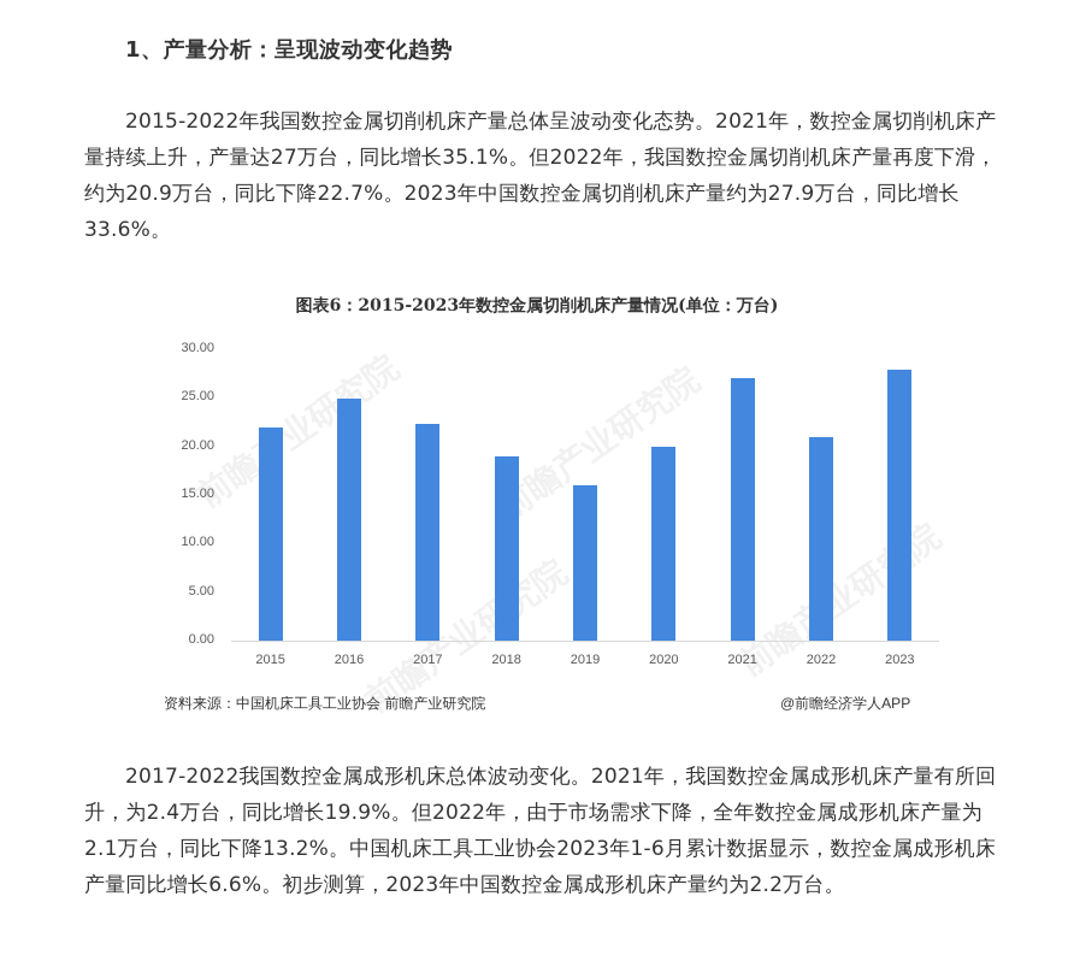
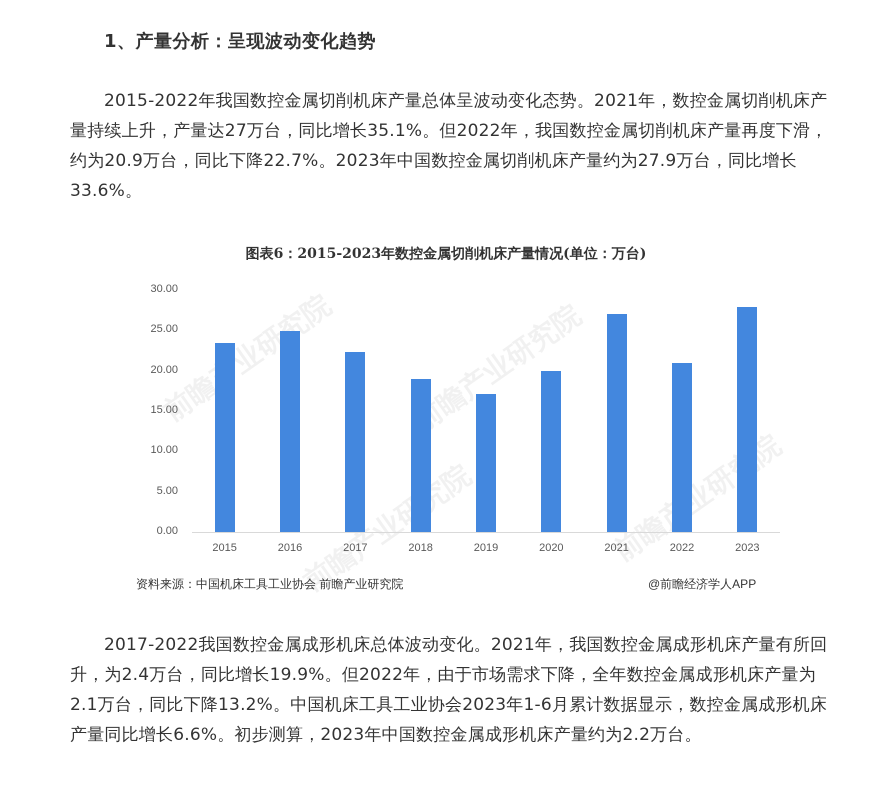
2015: 22 -> 23
2019: 16 -> 17
